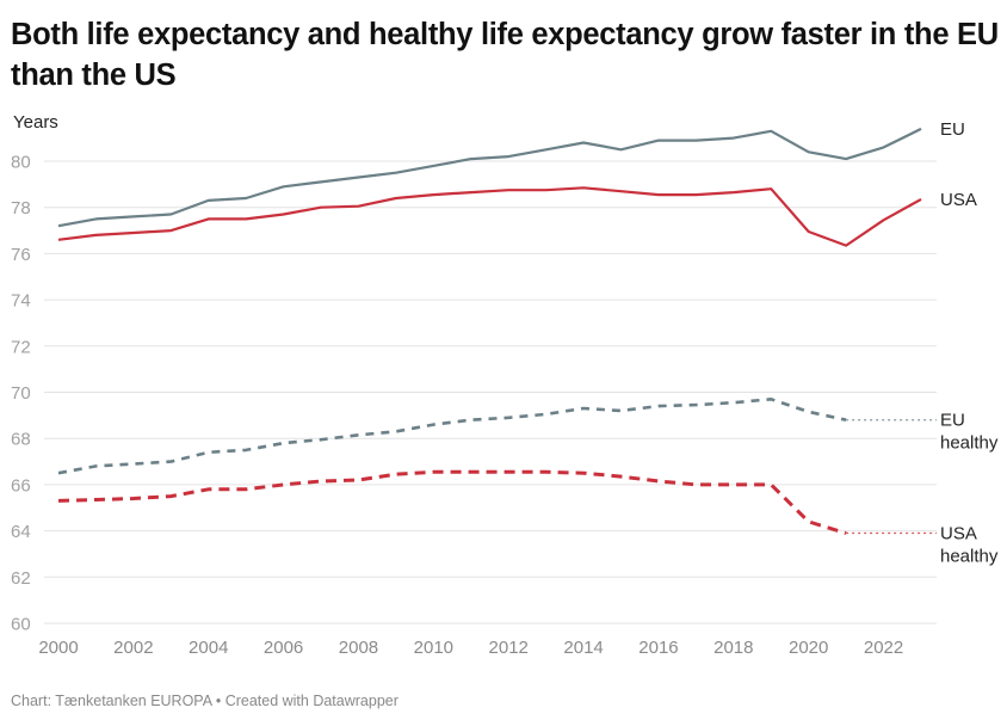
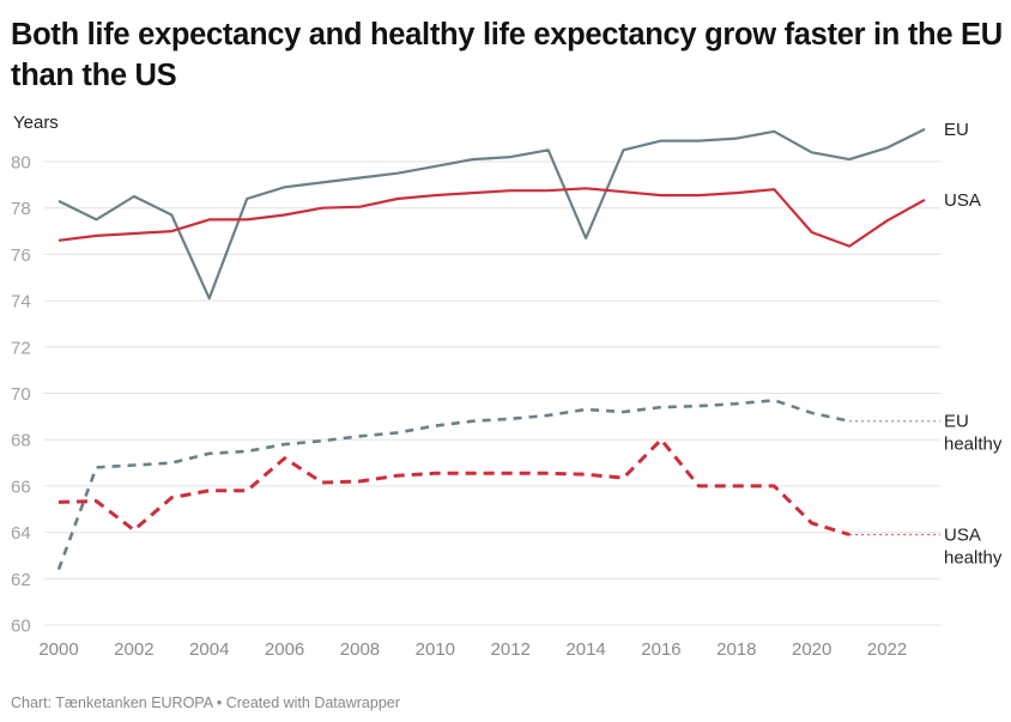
EU/2000: 77.2 -> 78.3
EU healthy/2000: 66.5 -> 62.4
EU/2002: 77.6 -> 78.5
USA healthy/2002: 65.4 -> 64.1
EU/2004: 78.3 -> 74.1
USA healthy/2006: 66.0 -> 67.2
EU/2014: 80.8 -> 76.7
USA healthy/2016: 66.2 -> 68.0
